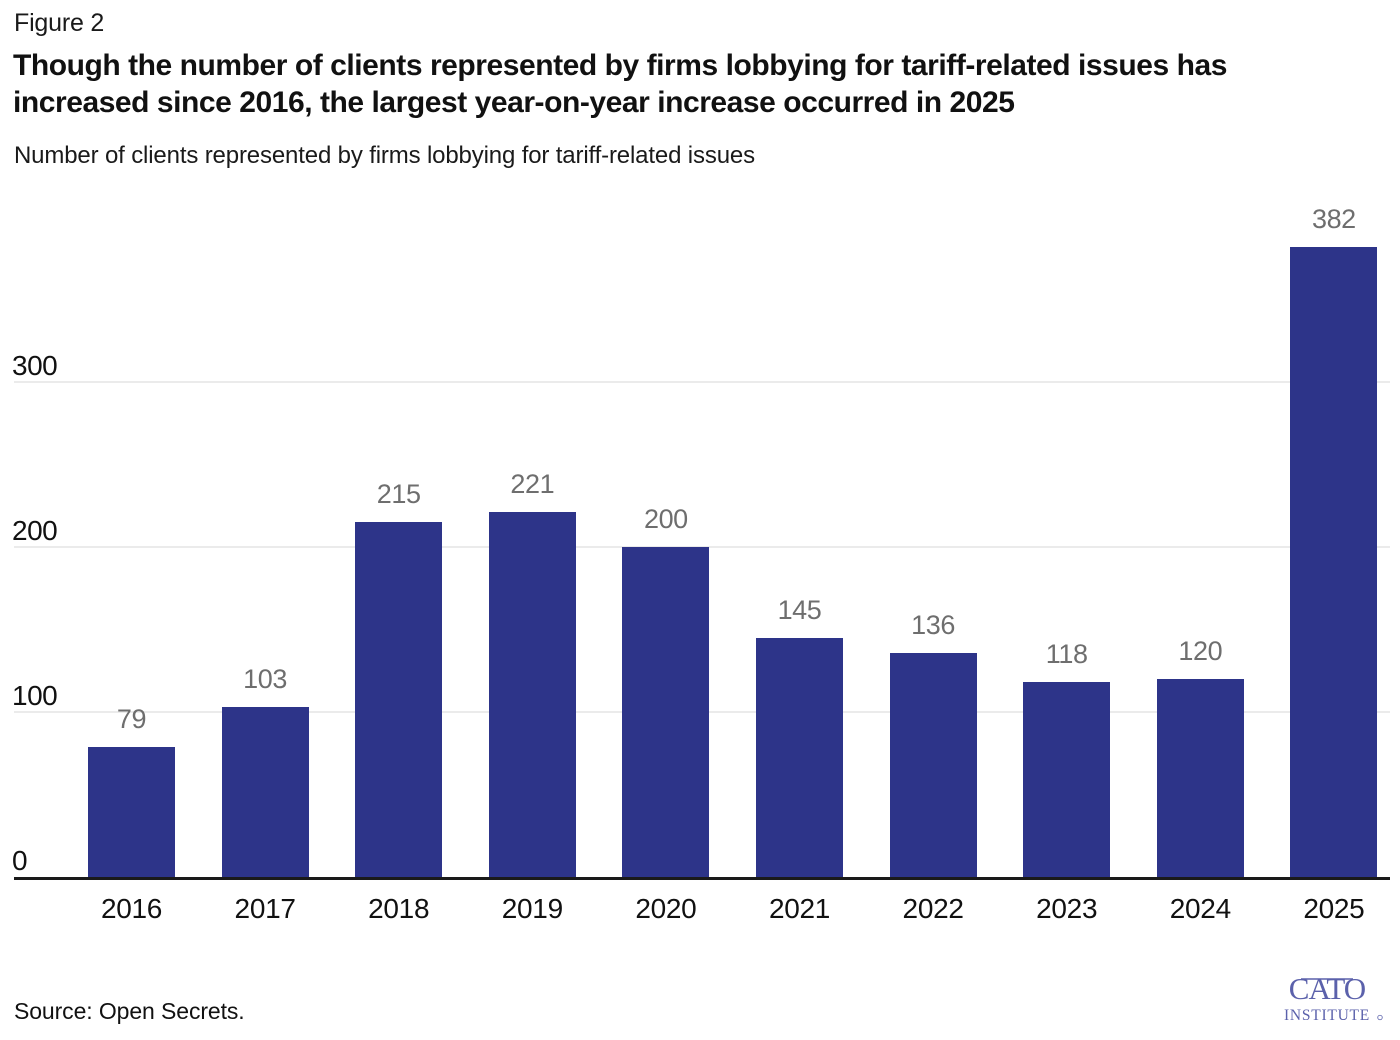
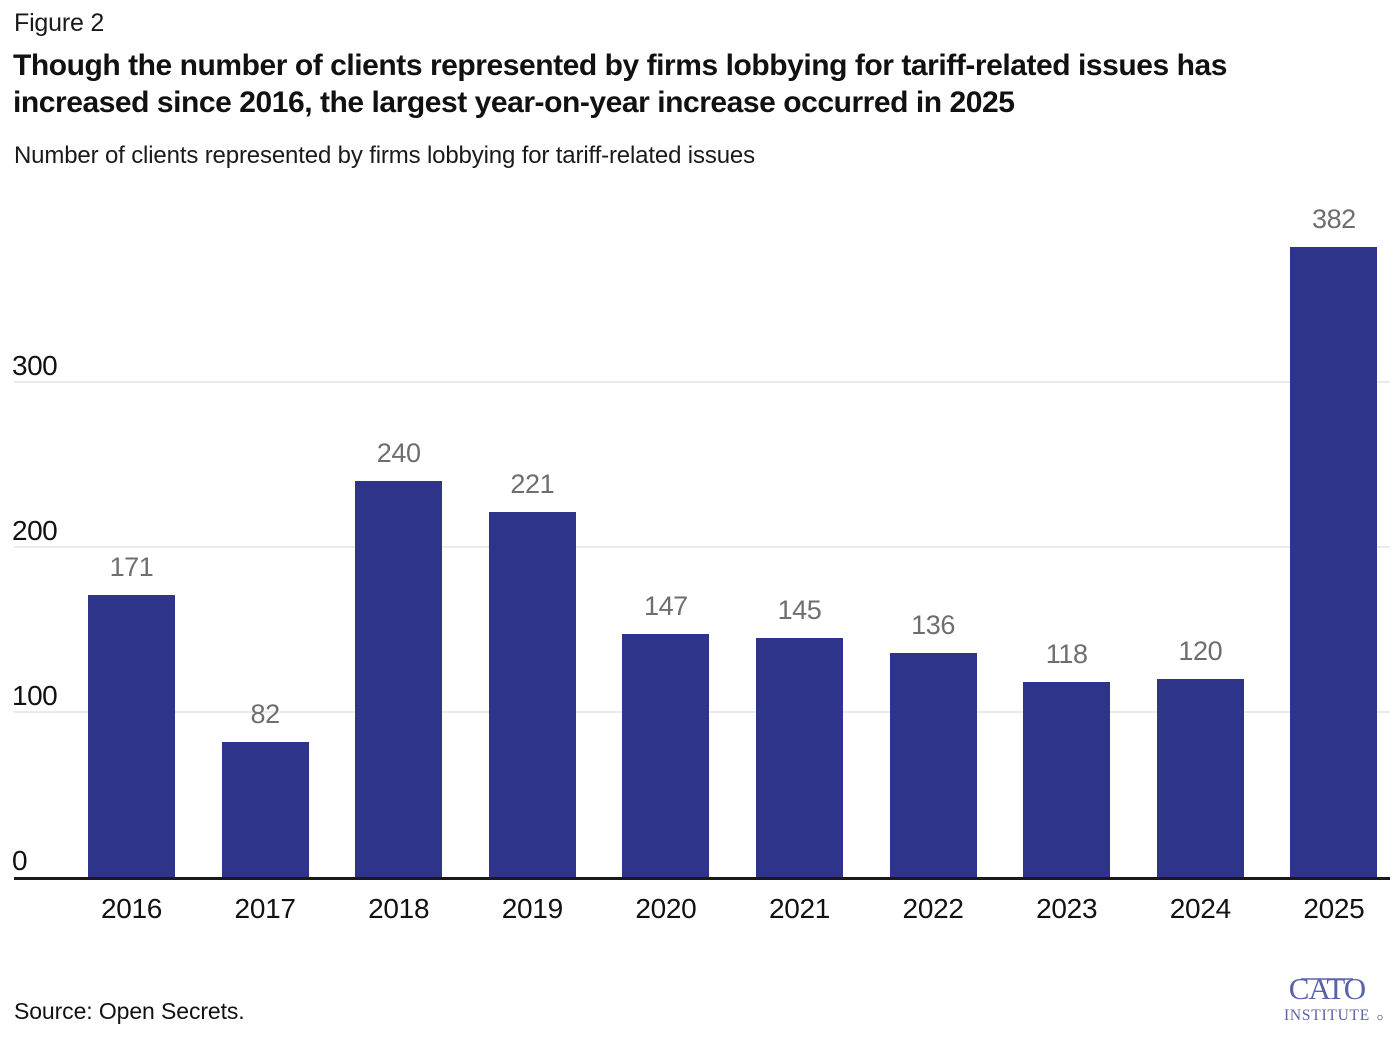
2016: 79 -> 171
2017: 103 -> 82
2018: 215 -> 240
2020: 200 -> 147
